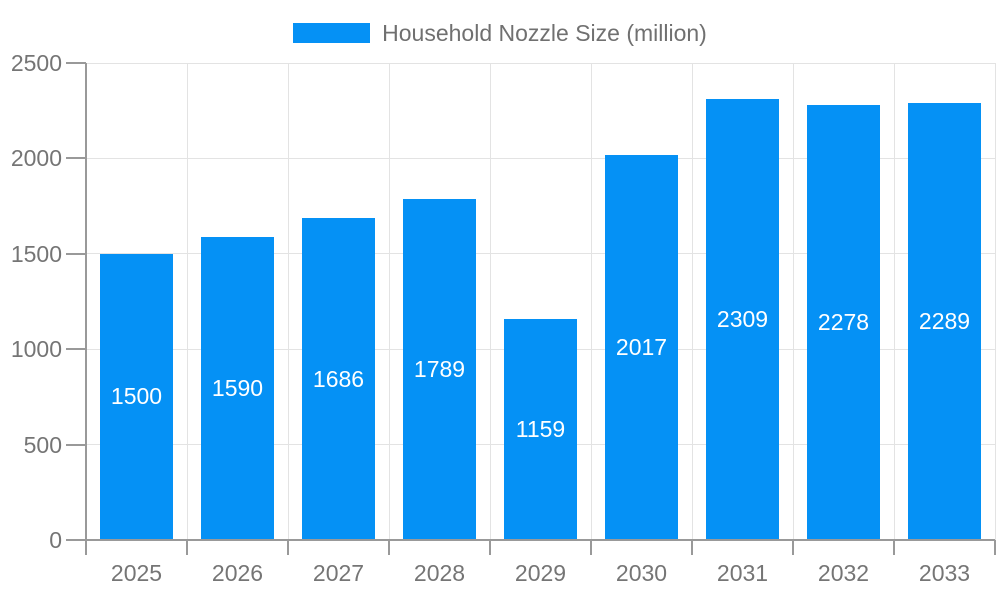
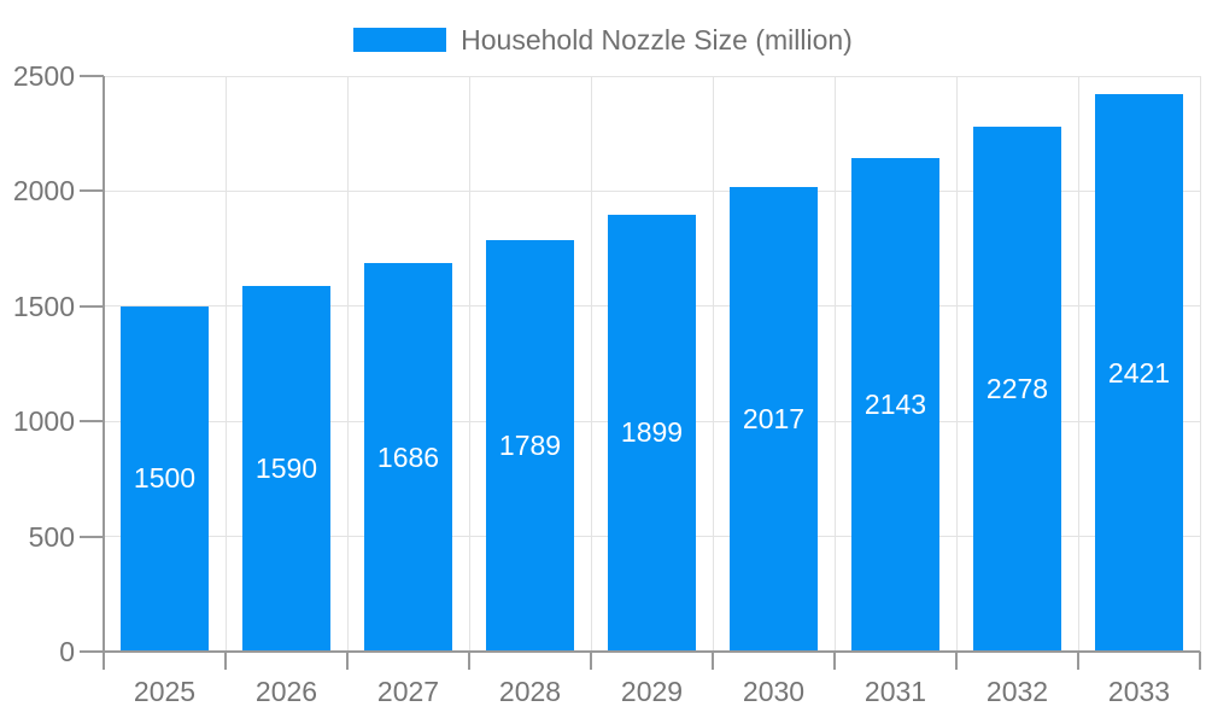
2029: 1159 -> 1899
2031: 2309 -> 2143
2033: 2289 -> 2421
